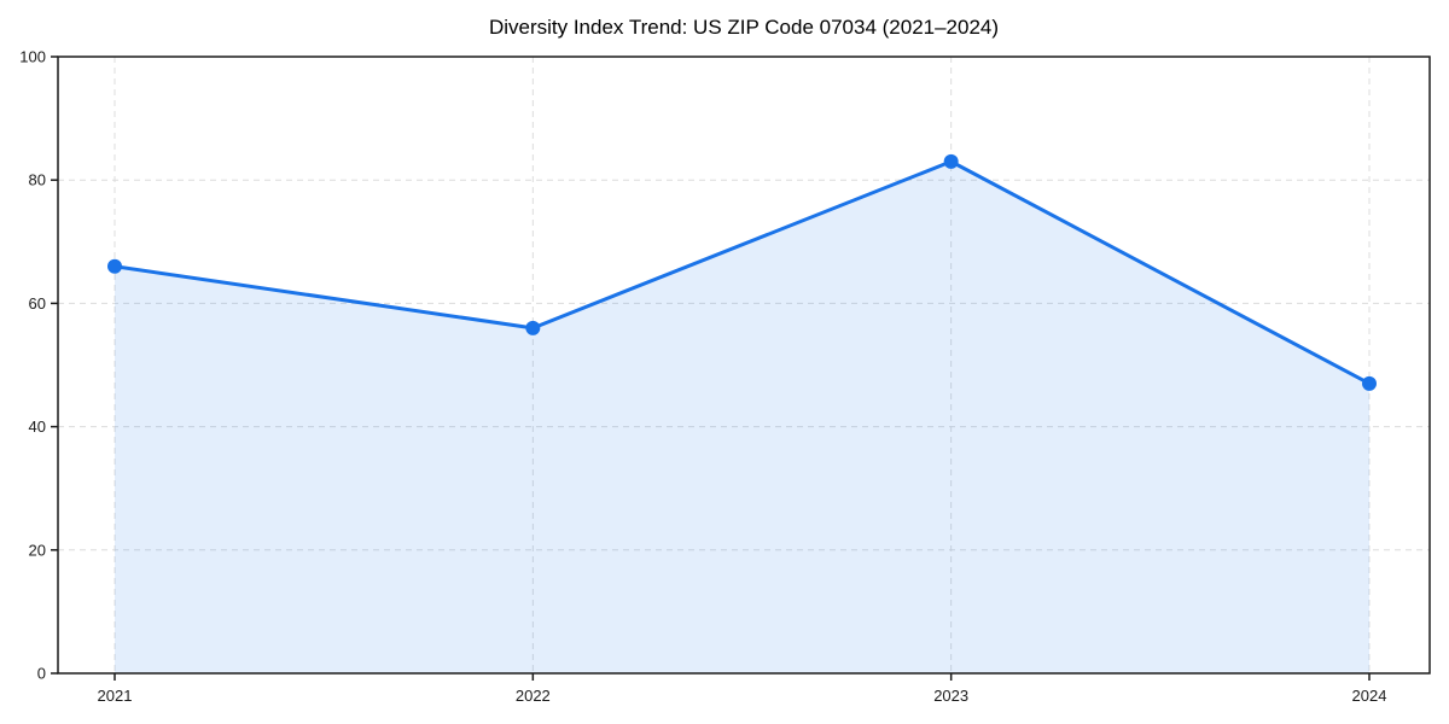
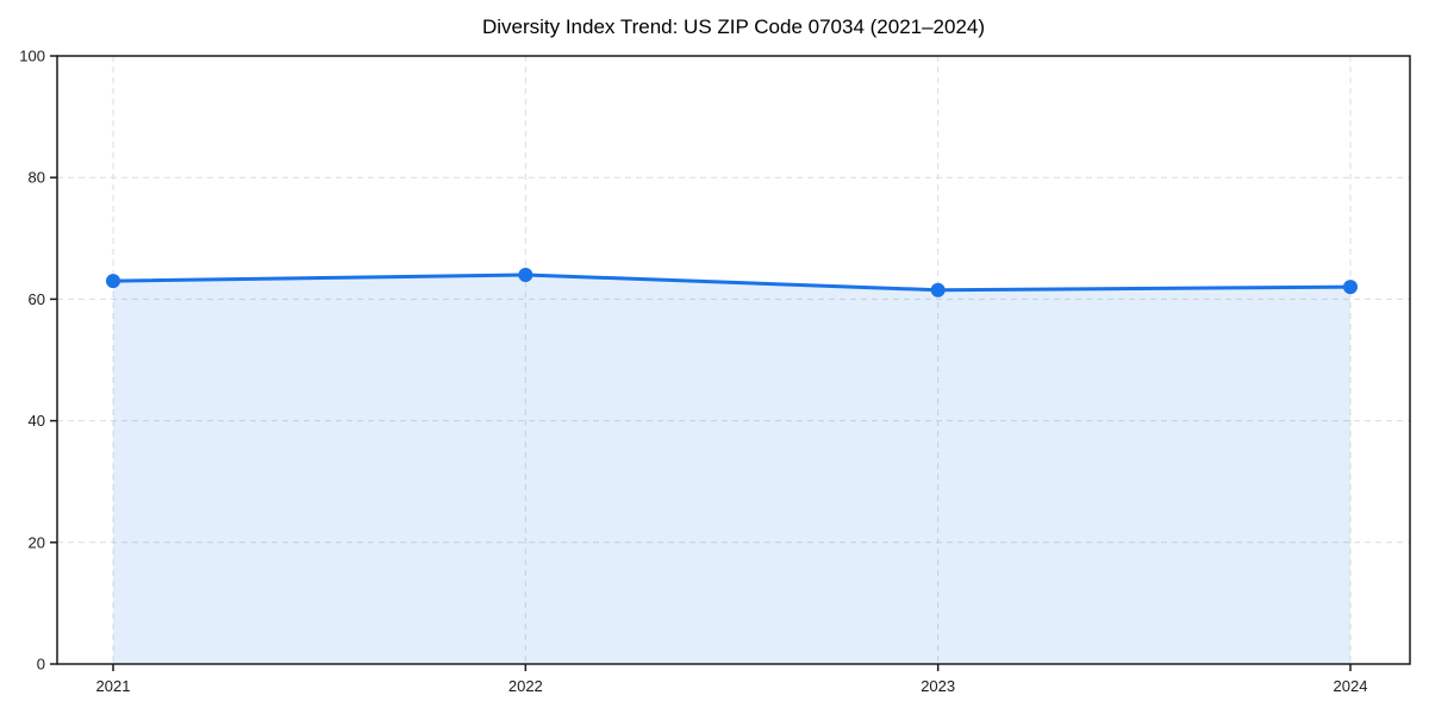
2021: 66 -> 63
2022: 56 -> 64
2023: 83 -> 62
2024: 47 -> 62
